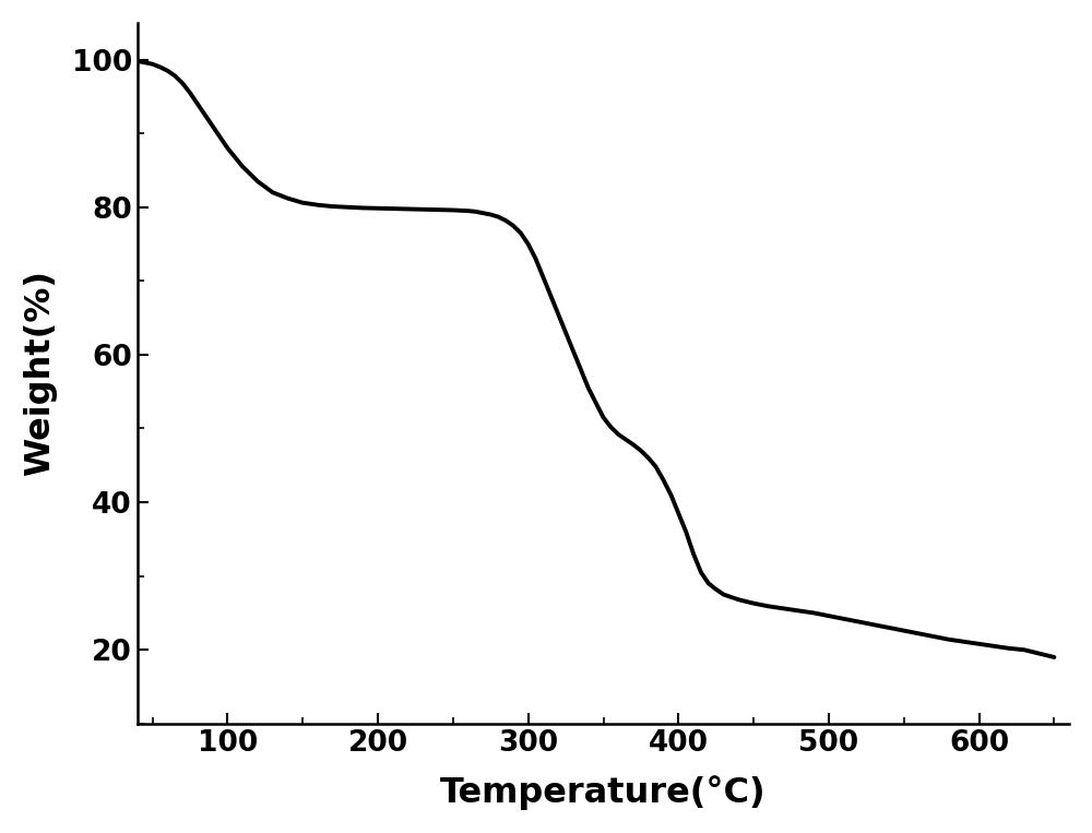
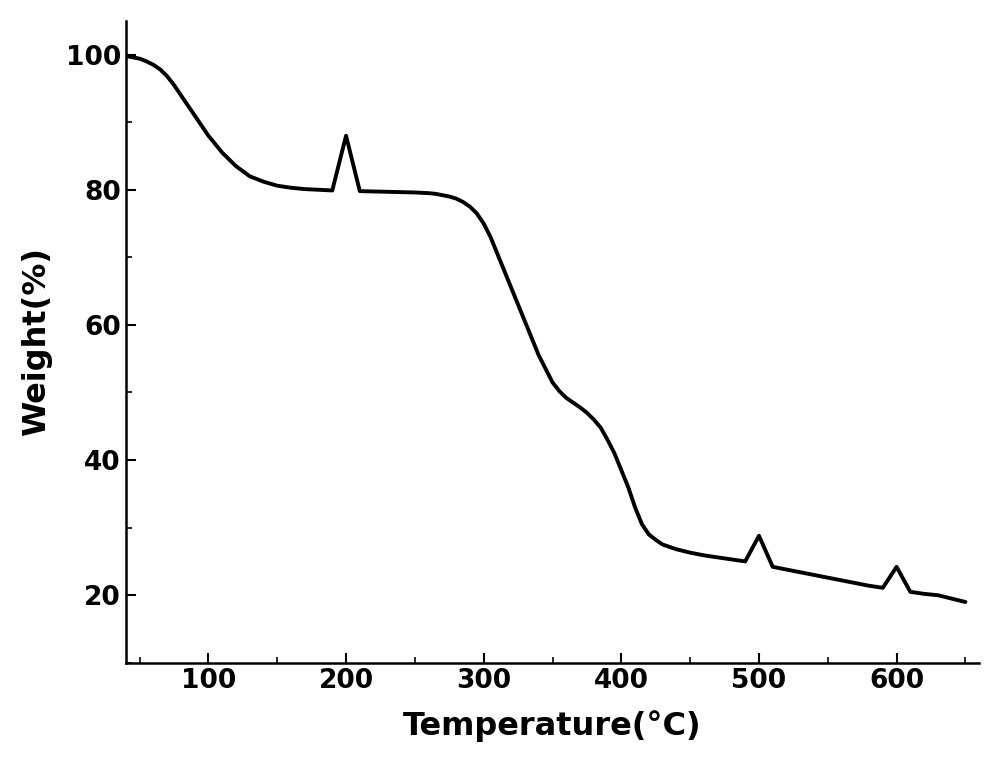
200: 79.8 -> 88.0
500: 24.6 -> 28.8
600: 20.8 -> 24.2
